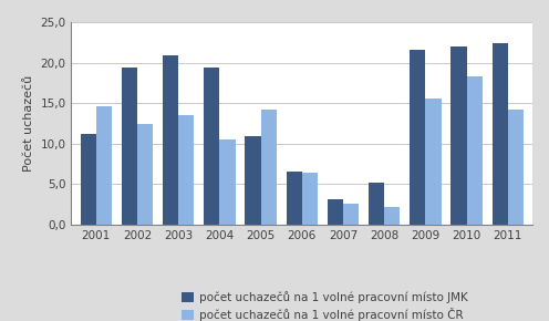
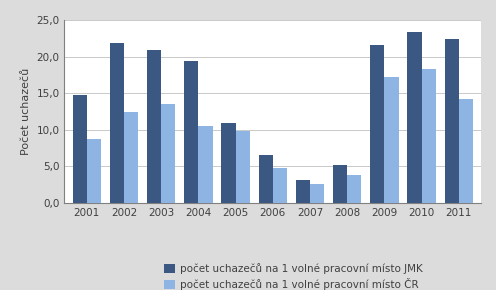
počet uchazečů na 1 volné pracovní místo JMK/2001: 11,2 -> 14,8
počet uchazečů na 1 volné pracovní místo ČR/2001: 14,6 -> 8,8
počet uchazečů na 1 volné pracovní místo JMK/2002: 19,4 -> 21,9
počet uchazečů na 1 volné pracovní místo ČR/2005: 14,2 -> 9,8
počet uchazečů na 1 volné pracovní místo ČR/2006: 6,4 -> 4,8
počet uchazečů na 1 volné pracovní místo ČR/2008: 2,2 -> 3,8
počet uchazečů na 1 volné pracovní místo ČR/2009: 15,6 -> 17,2
počet uchazečů na 1 volné pracovní místo JMK/2010: 22,0 -> 23,4
